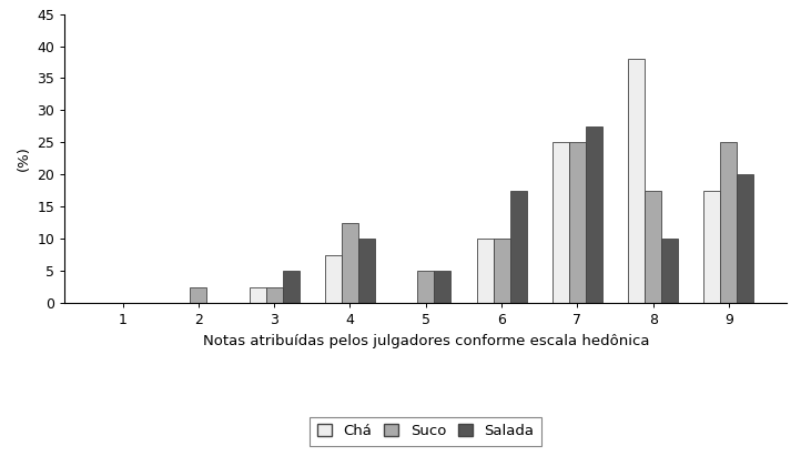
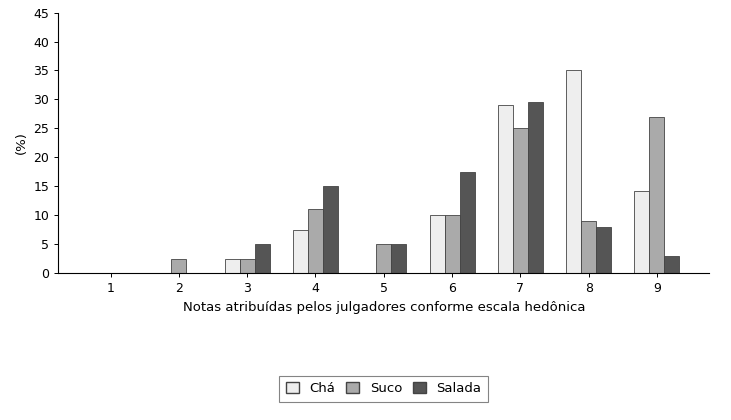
Suco/4: 12.5 -> 11.0
Salada/4: 10.0 -> 15.0
Chá/7: 25.0 -> 29.0
Salada/7: 27.5 -> 29.6
Chá/8: 38.0 -> 35.0
Suco/8: 17.5 -> 9.0
Salada/8: 10.0 -> 8.0
Chá/9: 17.5 -> 14.2
Suco/9: 25.0 -> 27.0
Salada/9: 20.0 -> 3.0
